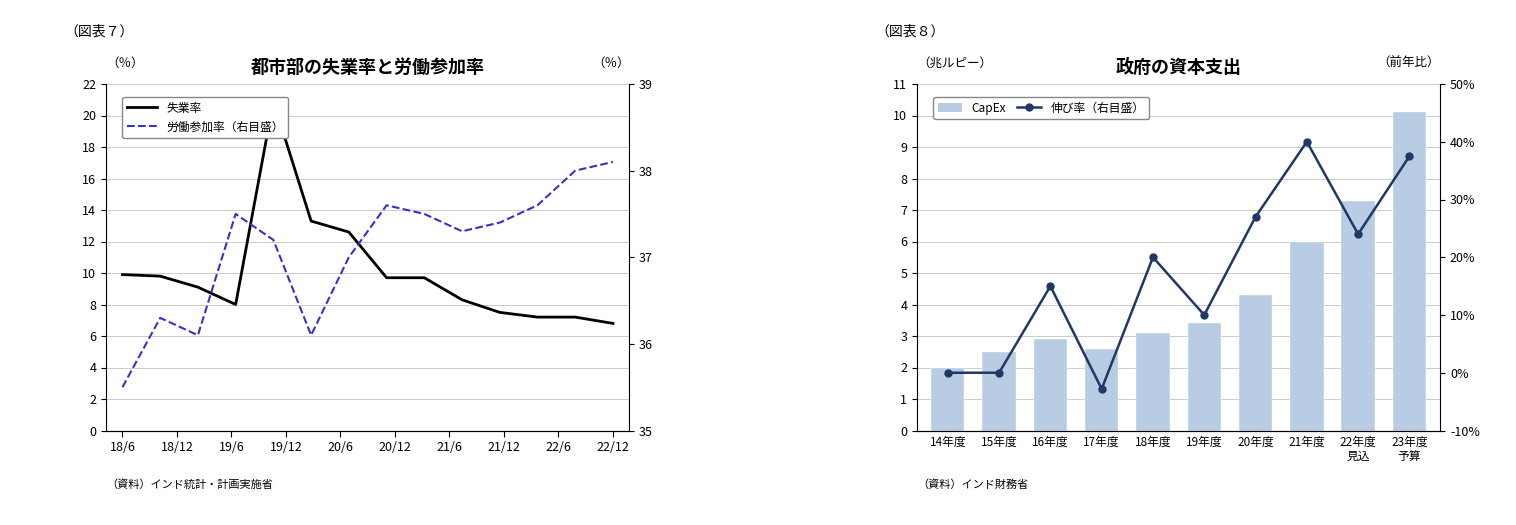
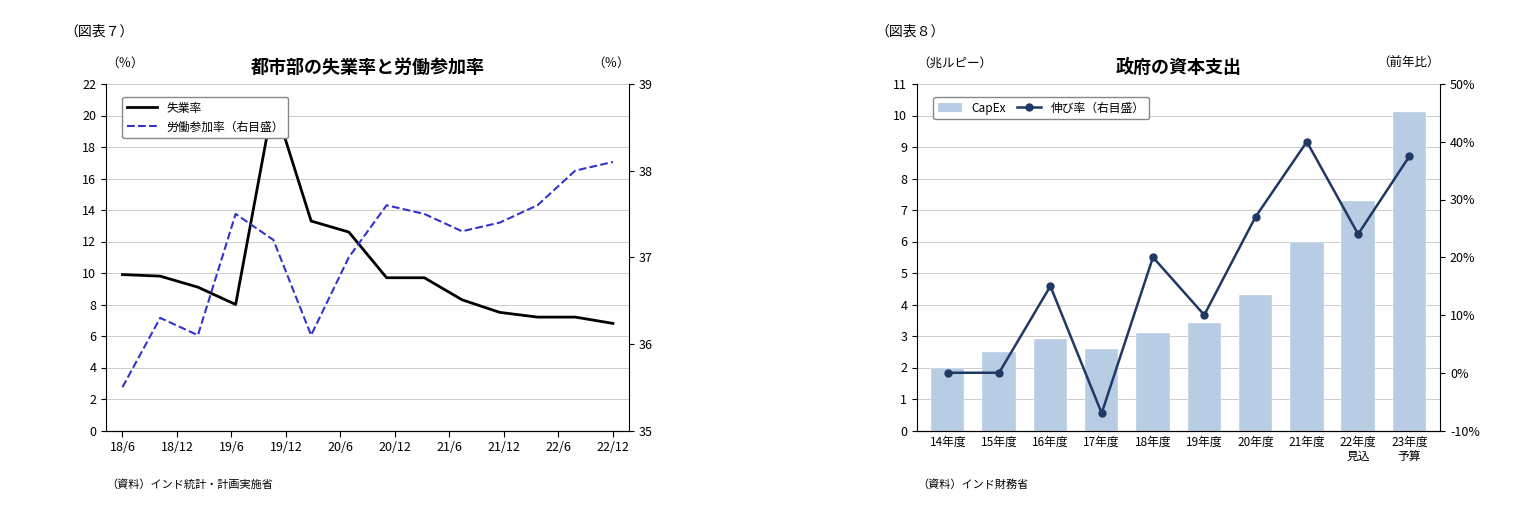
政府の資本支出/伸び率（右目盛）/17年度: -2.8% -> -7.0%
